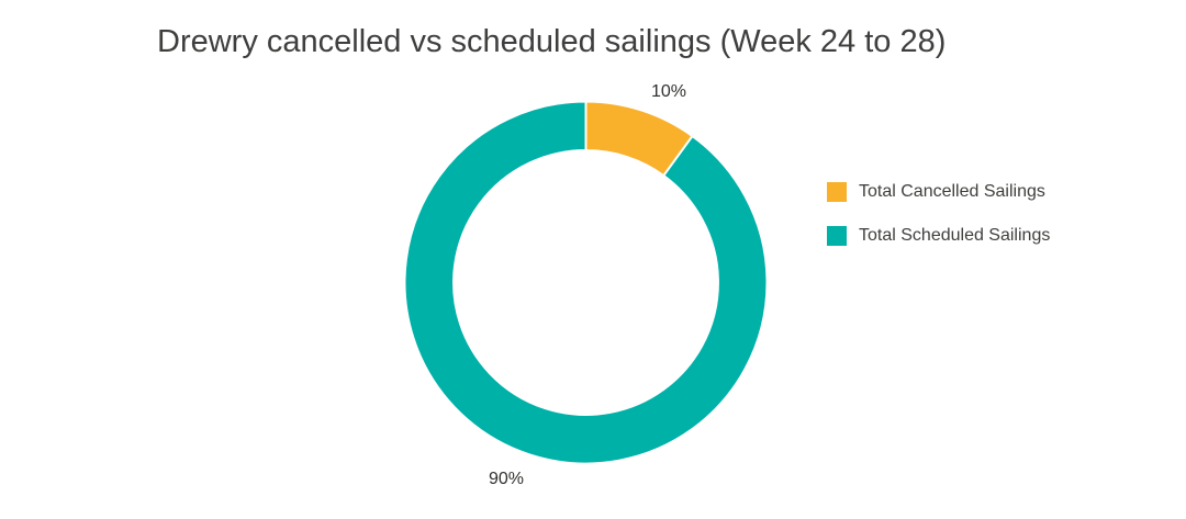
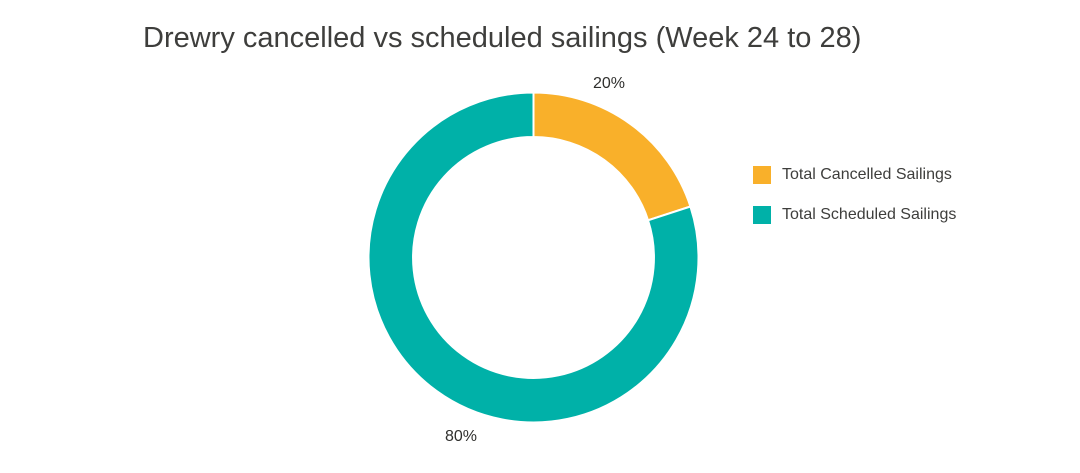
Total Cancelled Sailings: 10% -> 20%
Total Scheduled Sailings: 90% -> 80%
